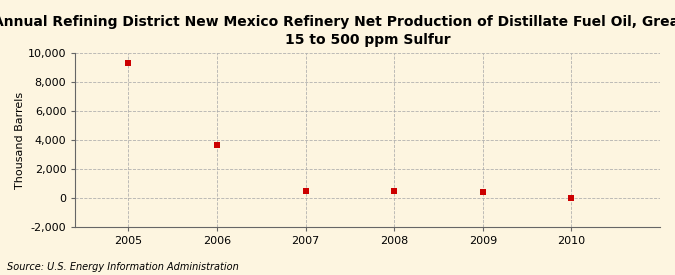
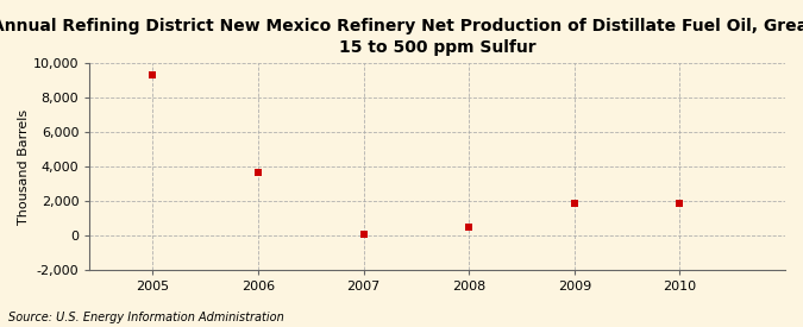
2007: 500 -> 100
2009: 400 -> 1,900
2010: 0 -> 1,900
